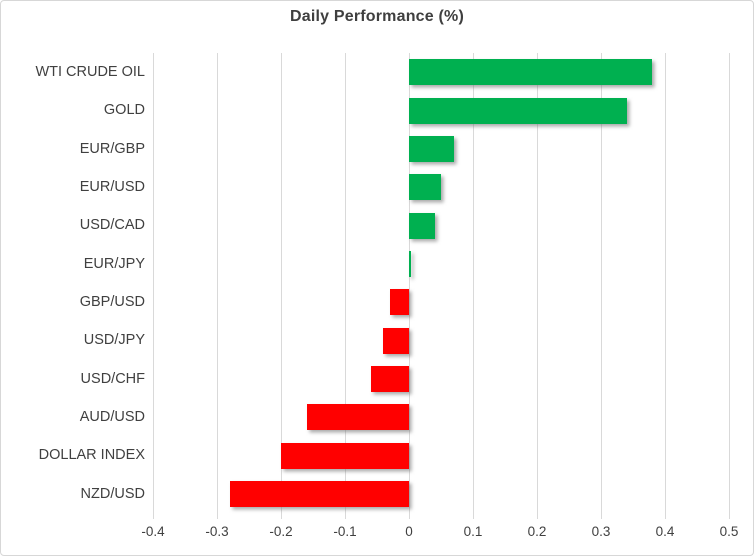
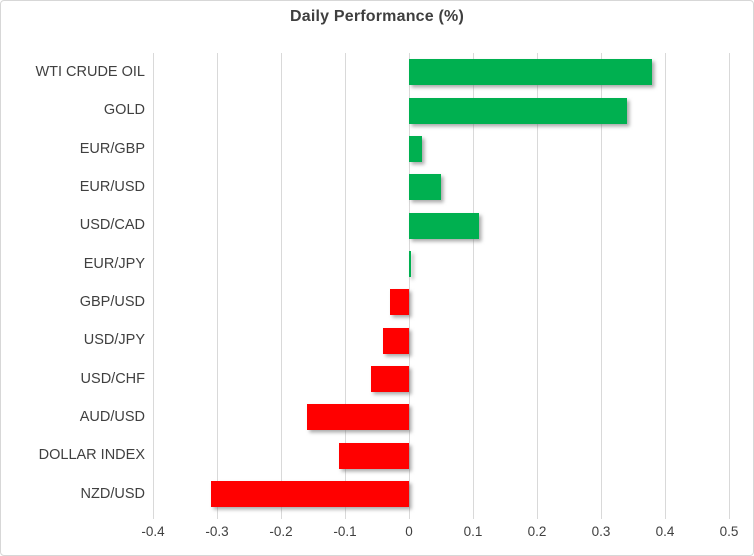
EUR/GBP: 0.07 -> 0.02
USD/CAD: 0.04 -> 0.11
DOLLAR INDEX: -0.20 -> -0.11
NZD/USD: -0.28 -> -0.31
